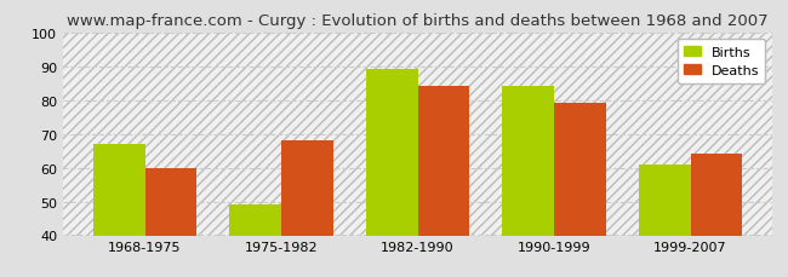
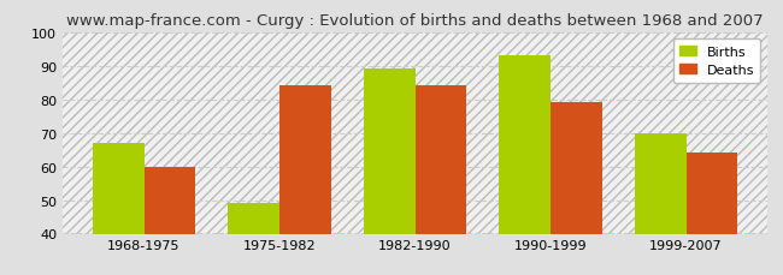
Deaths/1975-1982: 68 -> 84
Births/1990-1999: 84 -> 93
Births/1999-2007: 61 -> 70
